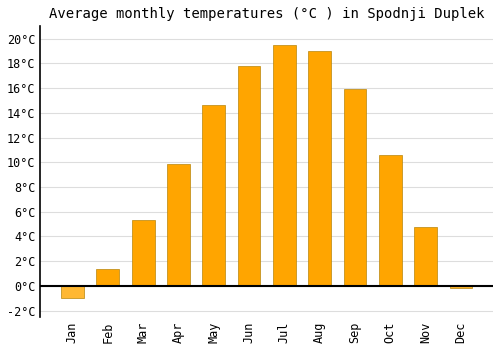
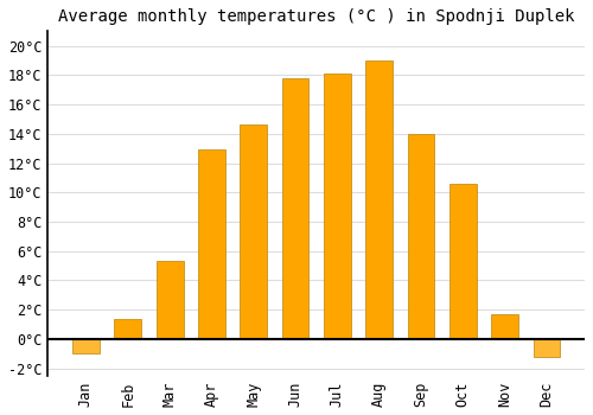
Apr: 9.9°C -> 12.9°C
Jul: 19.5°C -> 18.1°C
Sep: 15.9°C -> 14.0°C
Nov: 4.8°C -> 1.7°C
Dec: -0.2°C -> -1.2°C
